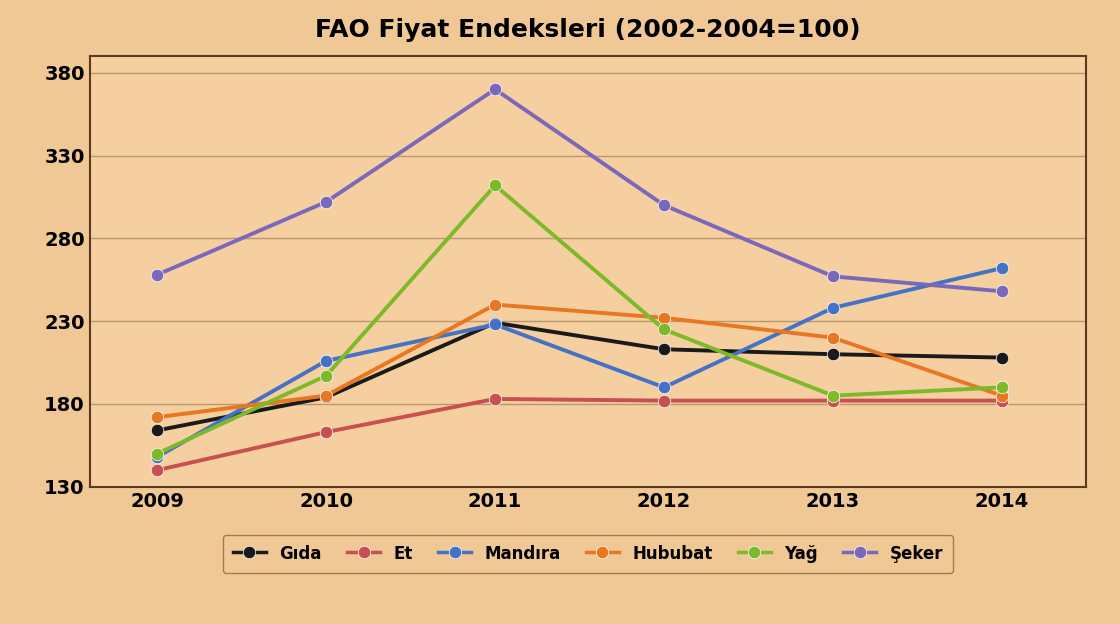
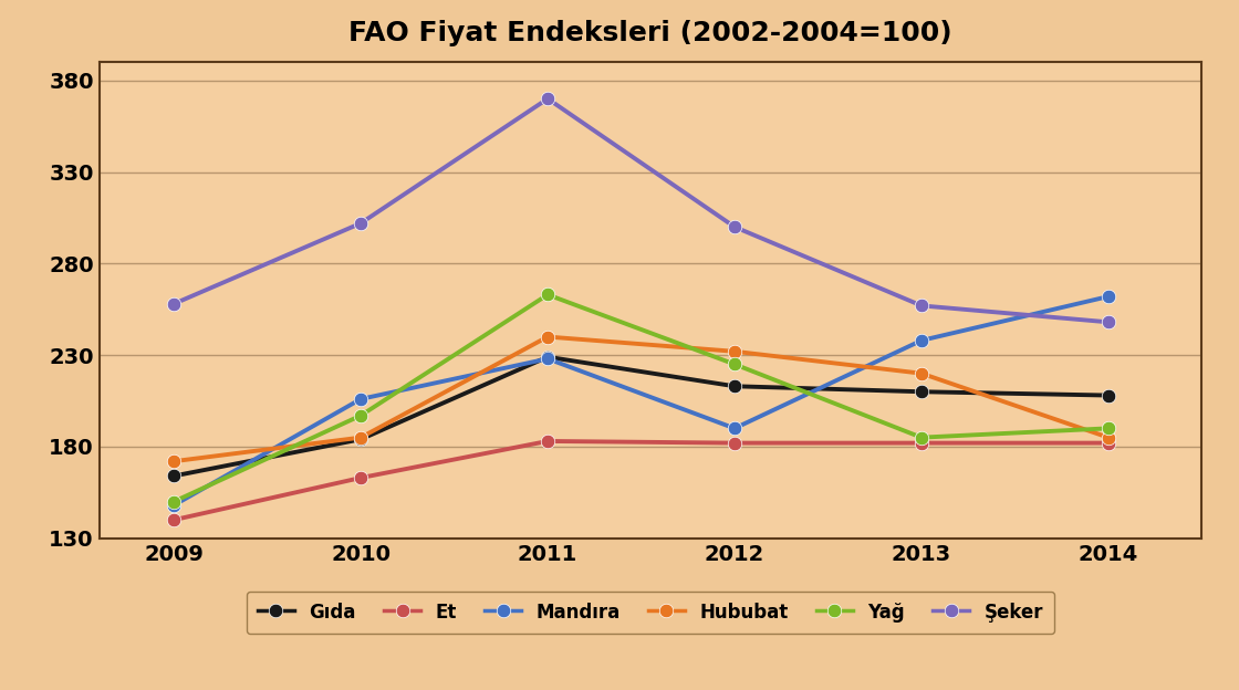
Yağ/2011: 312 -> 263
